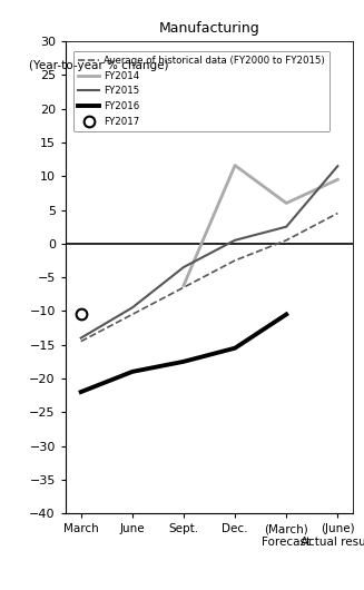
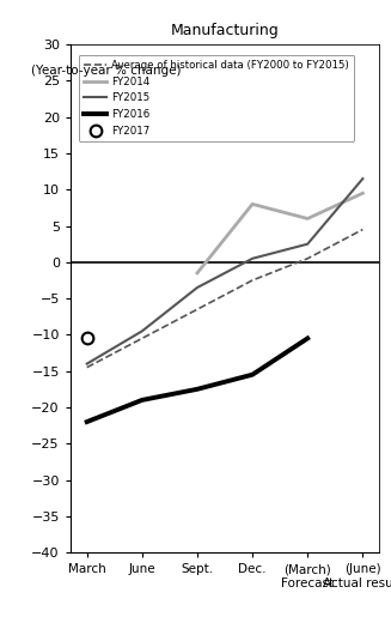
FY2014/Sept.: -6.2 -> -1.5
FY2014/Dec.: 11.6 -> 8.0
